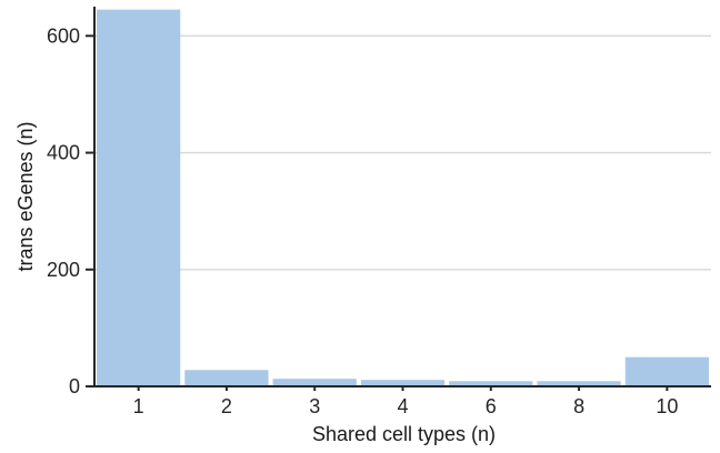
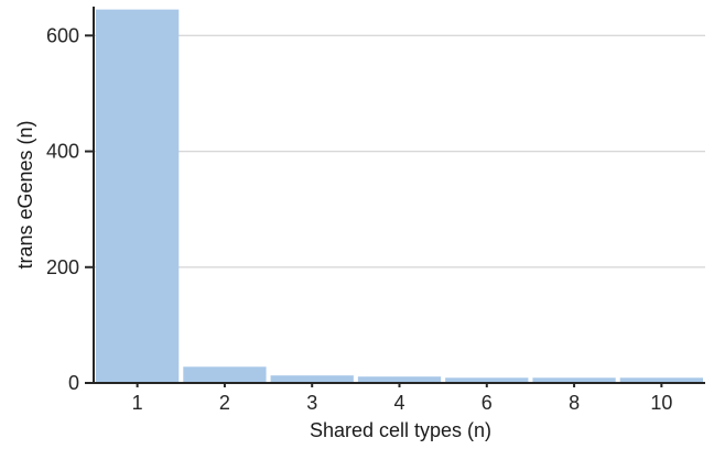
10: 50 -> 10
